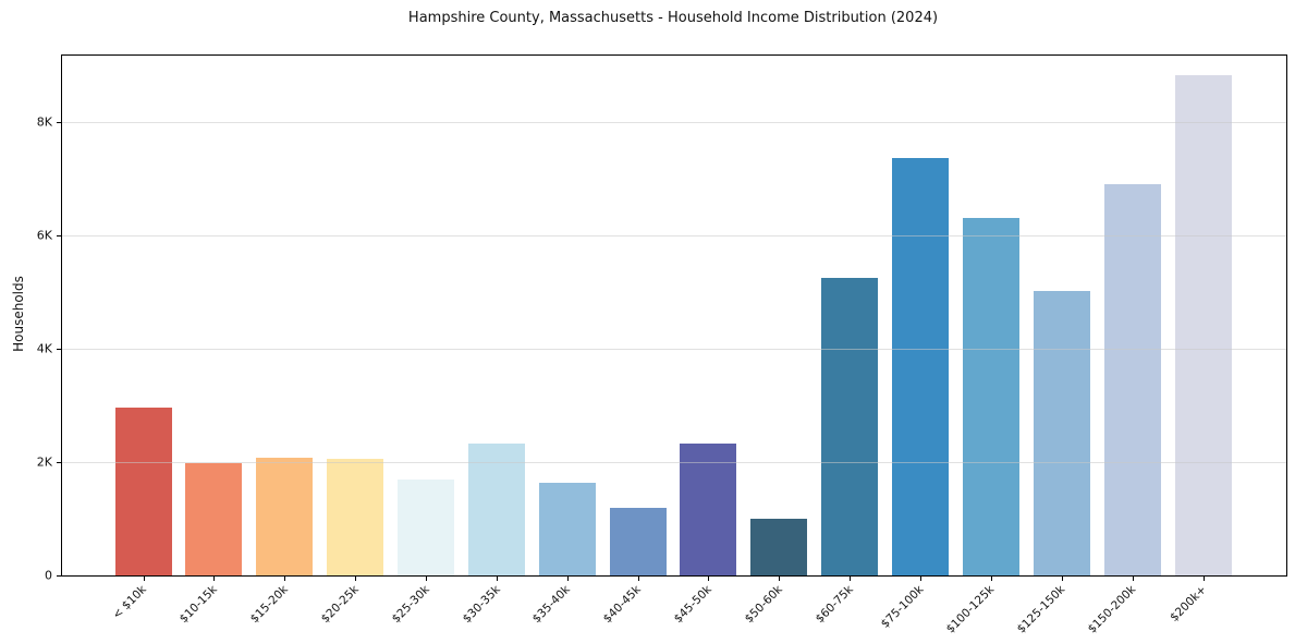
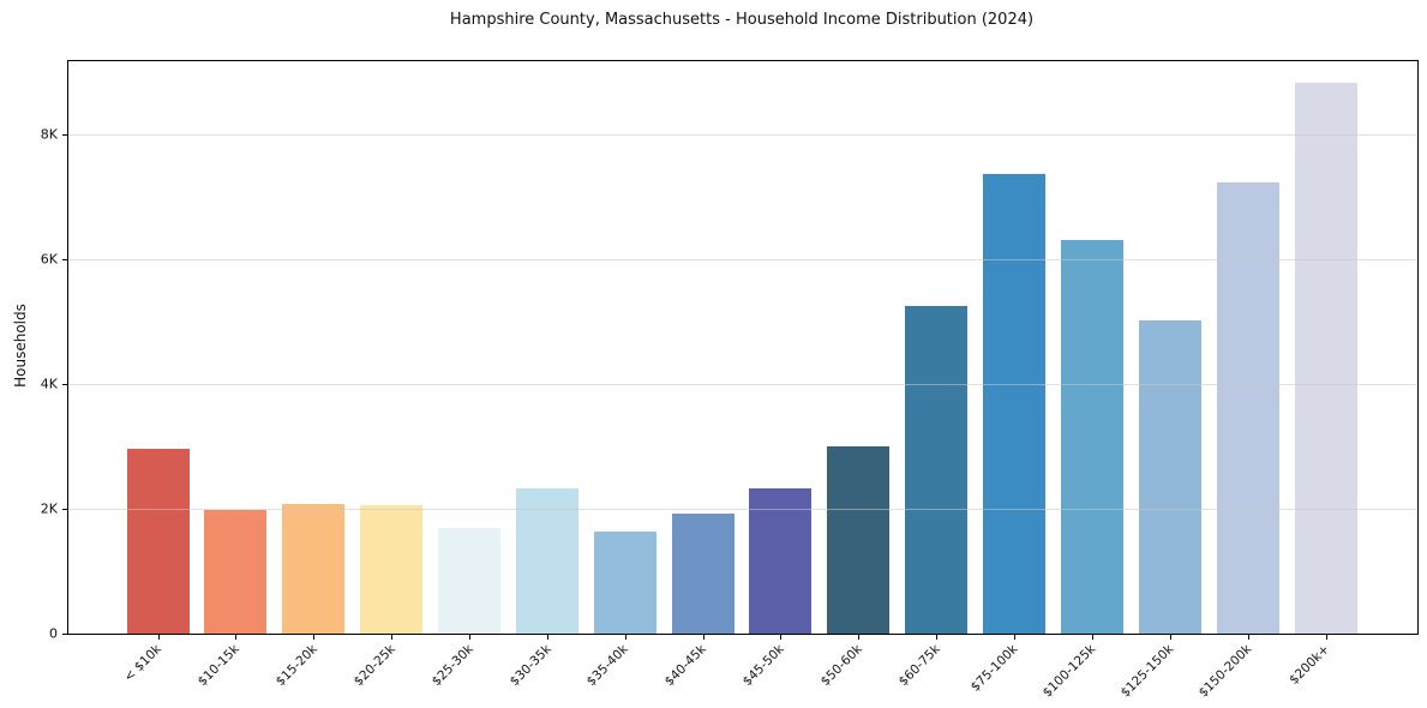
$40-45k: 1.2K -> 1.9K
$50-60k: 1.0K -> 3.0K
$150-200k: 6.9K -> 7.2K
